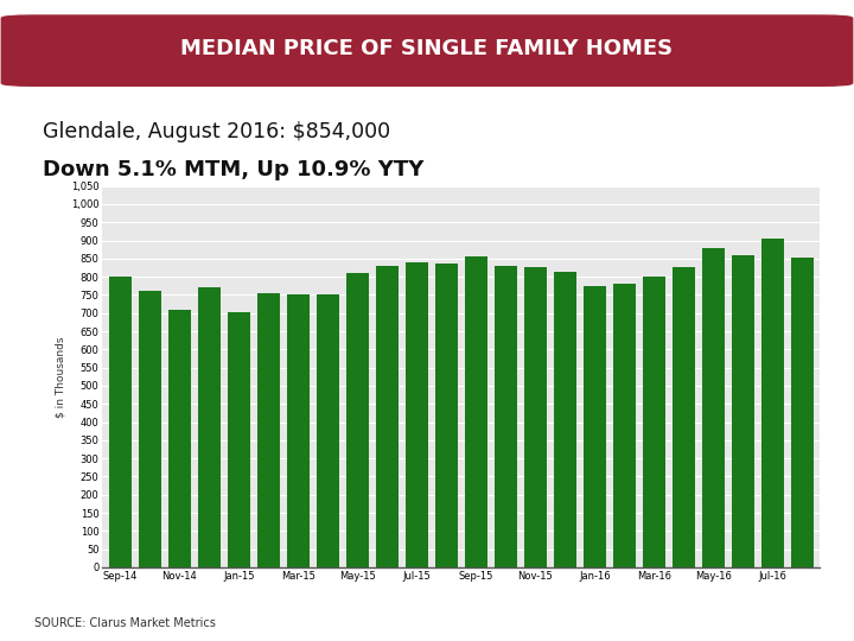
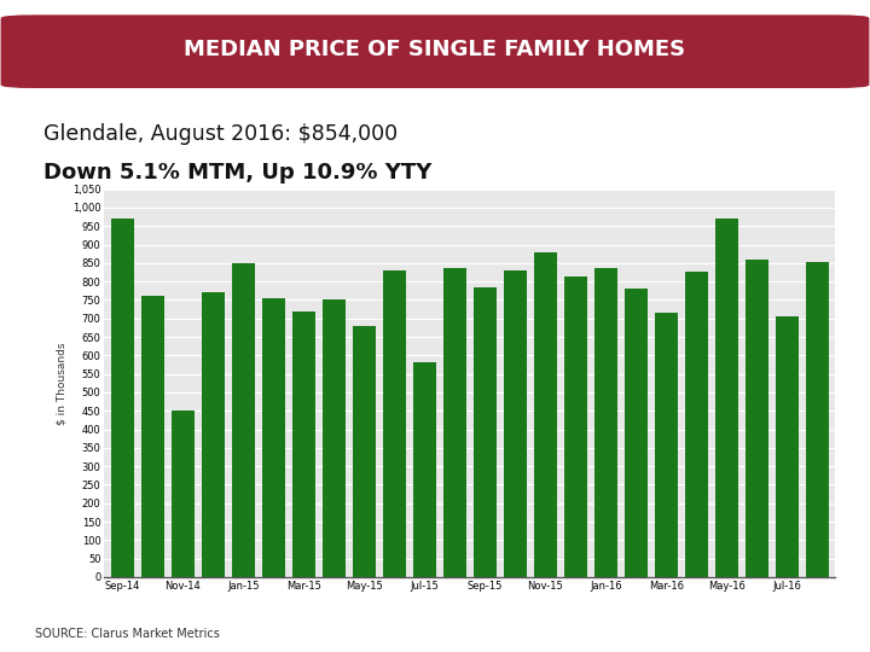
Sep-14: 800 -> 970
Nov-14: 710 -> 450
Jan-15: 703 -> 850
Mar-15: 752 -> 720
May-15: 810 -> 680
Jul-15: 840 -> 580
Sep-15: 855 -> 785
Nov-15: 825 -> 880
Jan-16: 775 -> 835
Mar-16: 800 -> 715
May-16: 880 -> 970
Jul-16: 905 -> 705
